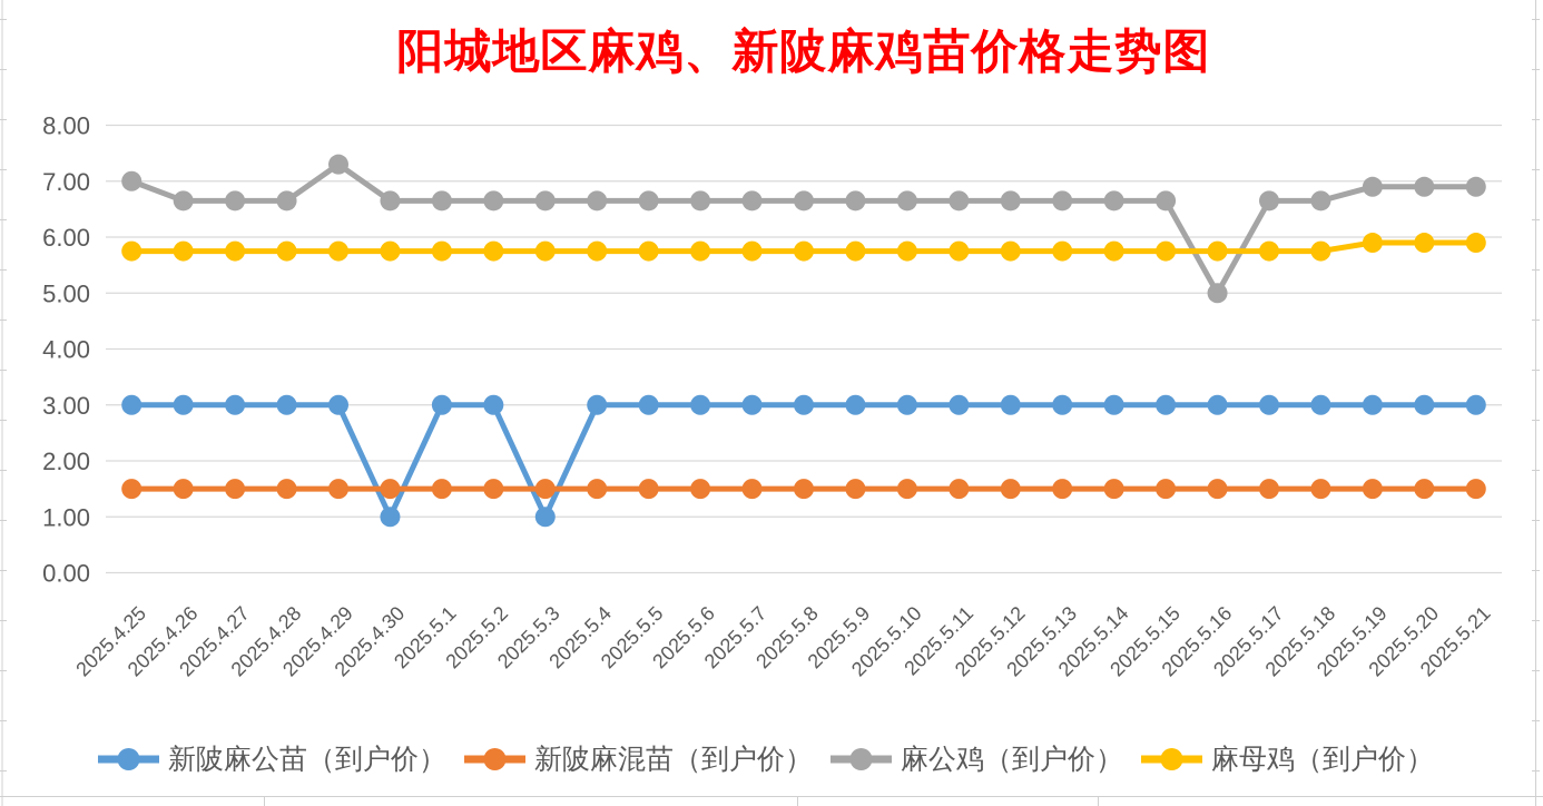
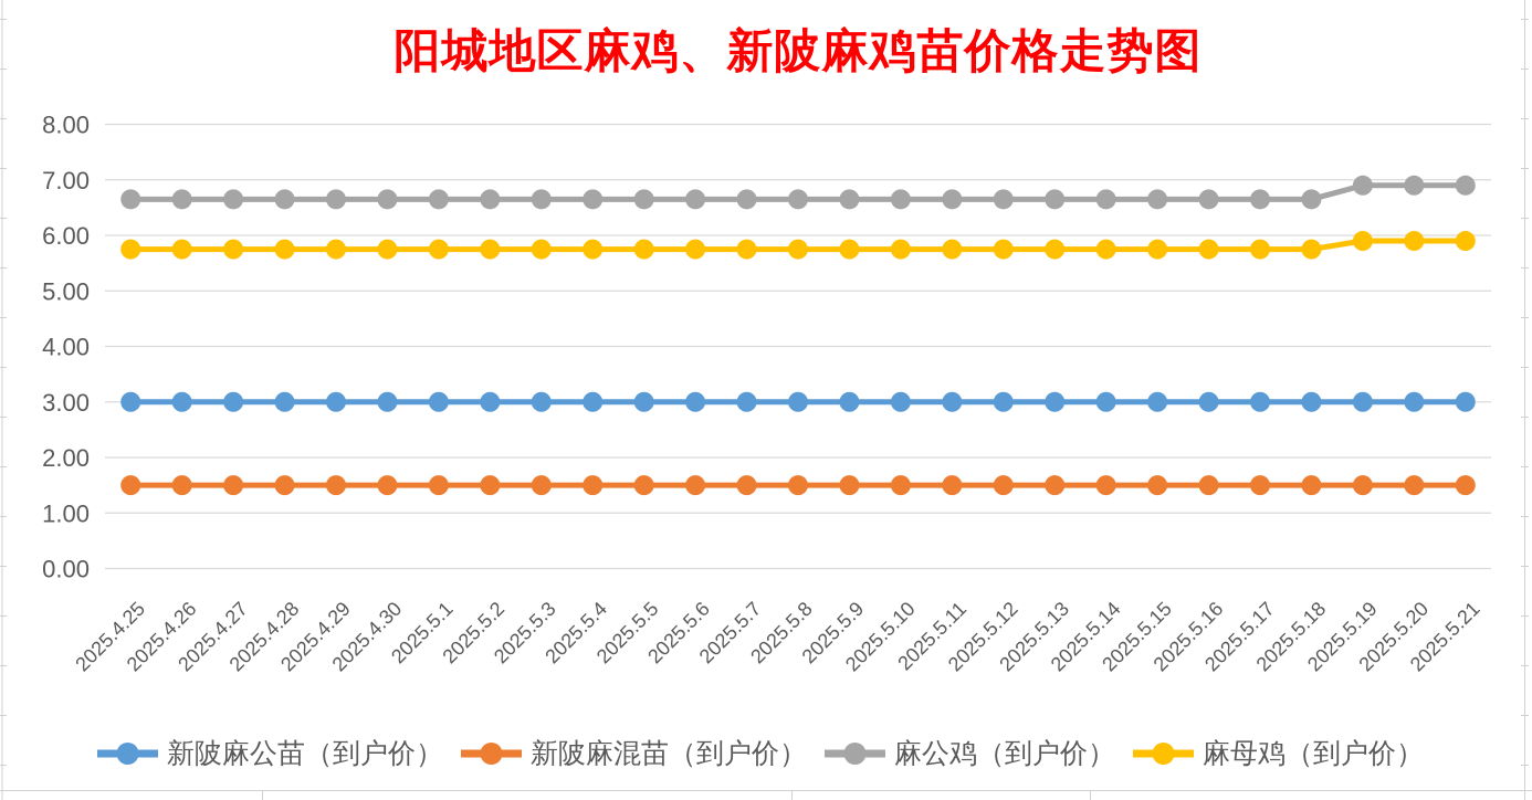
麻公鸡（到户价）/2025.4.25: 7.0 -> 6.7
麻公鸡（到户价）/2025.4.29: 7.3 -> 6.7
新陂麻公苗（到户价）/2025.4.30: 1 -> 3
新陂麻公苗（到户价）/2025.5.3: 1 -> 3
麻公鸡（到户价）/2025.5.16: 5.0 -> 6.7
